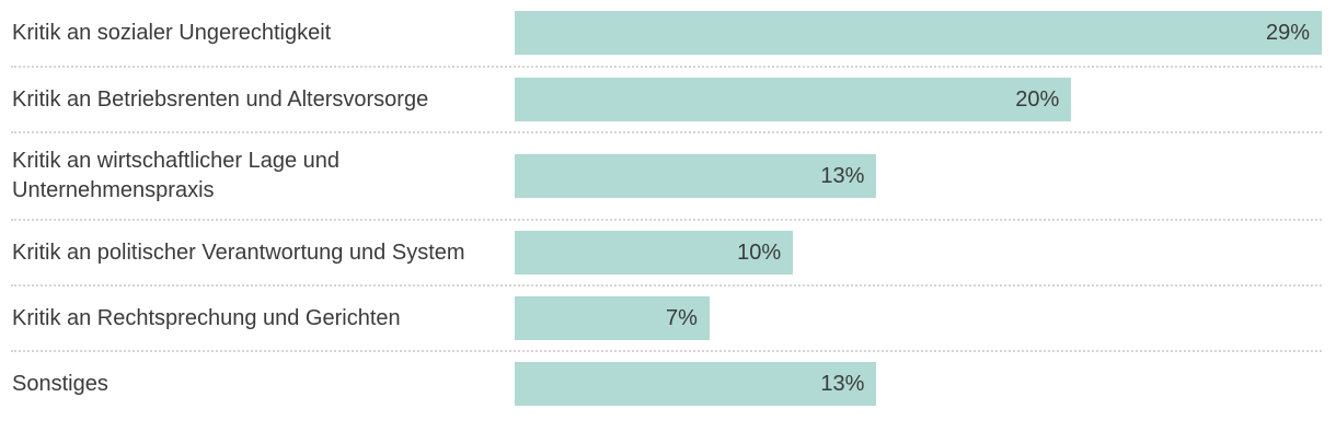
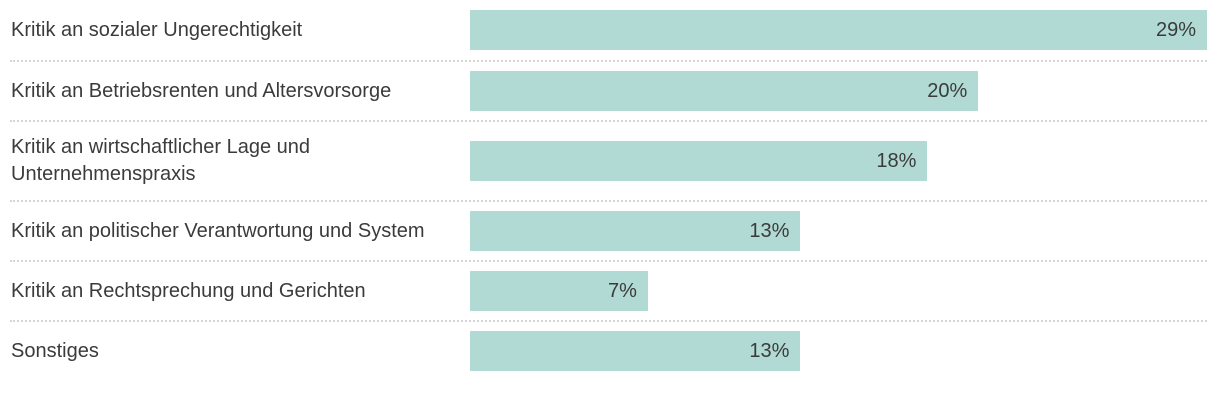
Kritik an wirtschaftlicher Lage und Unternehmenspraxis: 13% -> 18%
Kritik an politischer Verantwortung und System: 10% -> 13%
